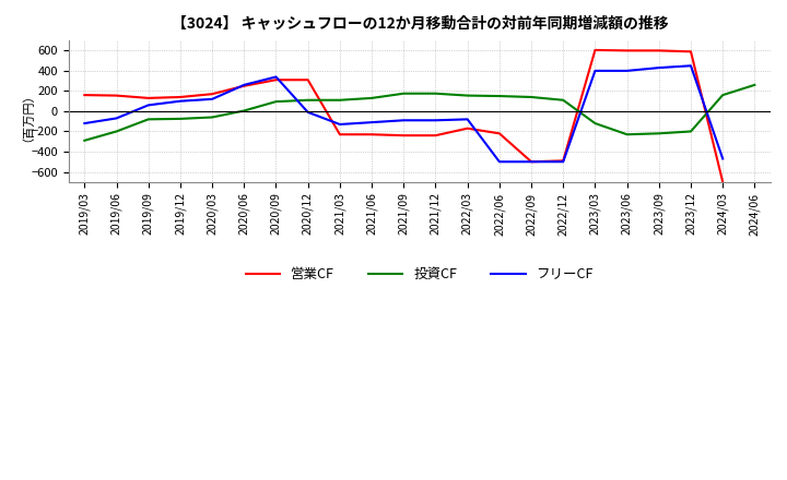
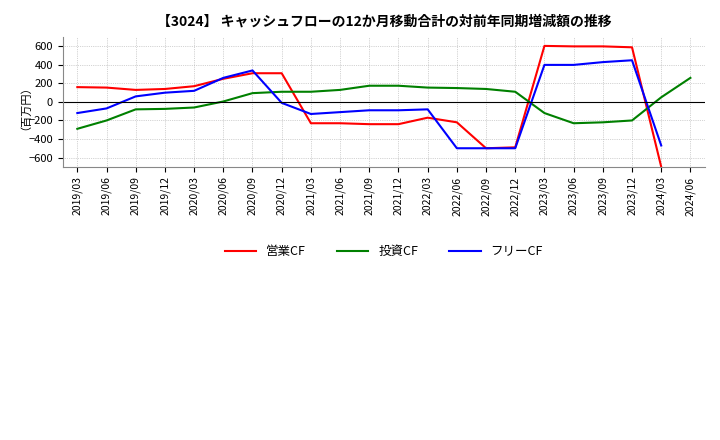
投資CF/2024/03: 160 -> 50
